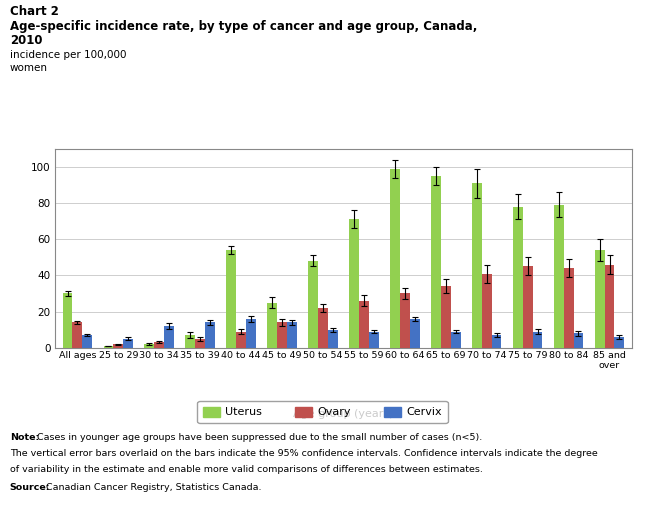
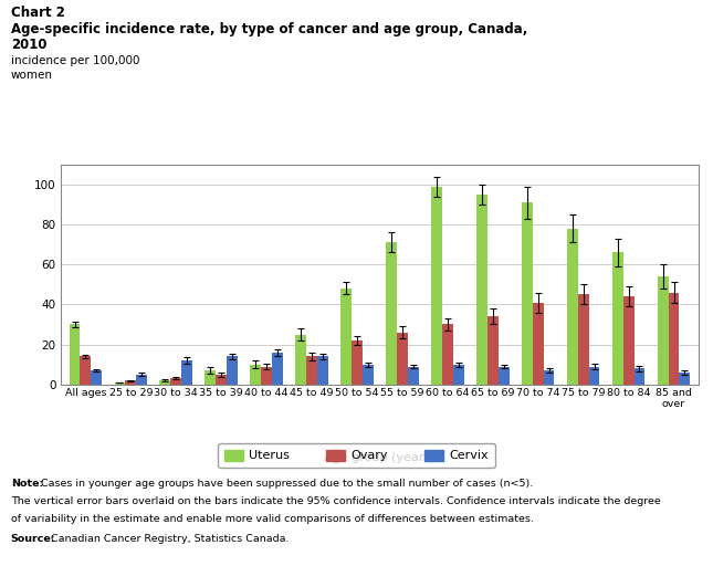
Uterus/40 to 44: 54 -> 10
Cervix/60 to 64: 16 -> 10
Uterus/80 to 84: 79 -> 66
